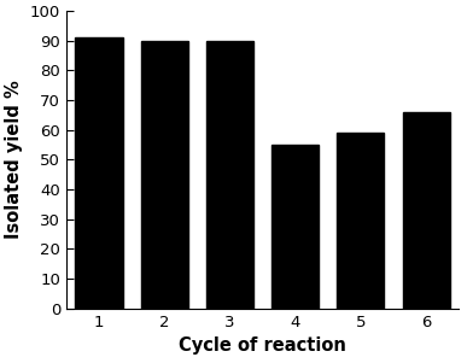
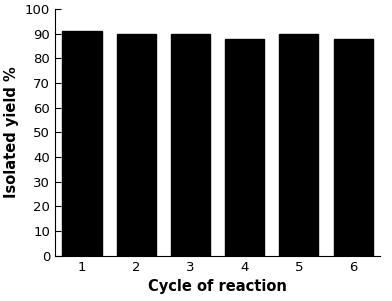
4: 55 -> 88
5: 59 -> 90
6: 66 -> 88
